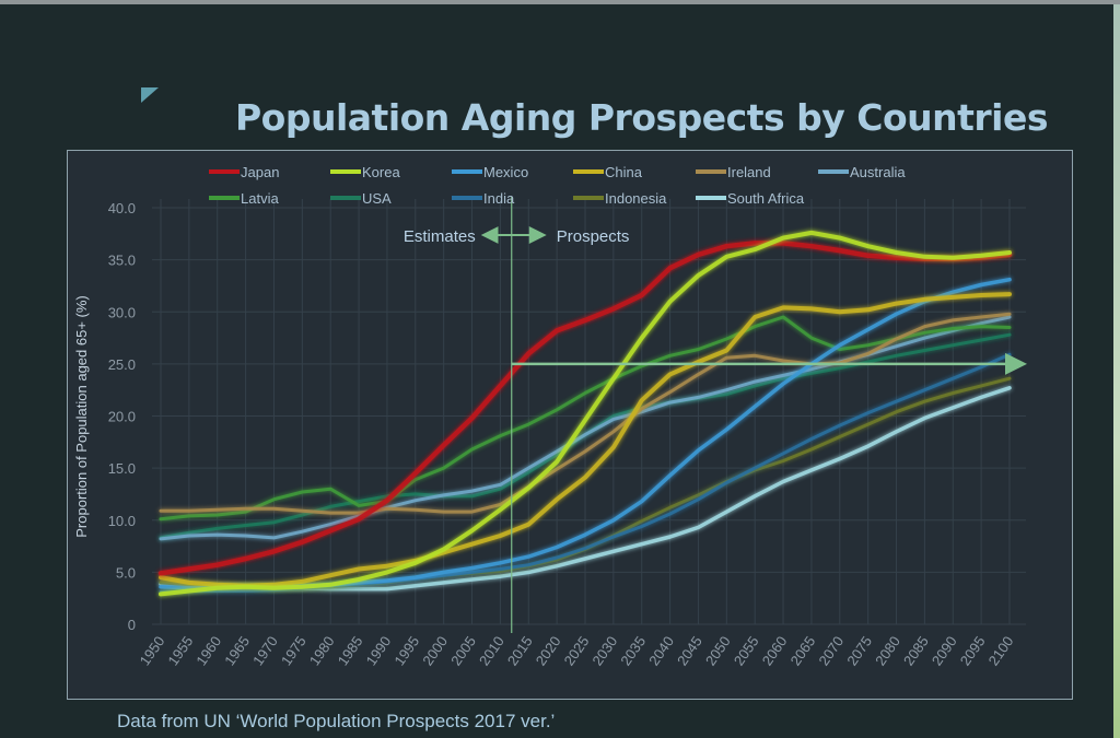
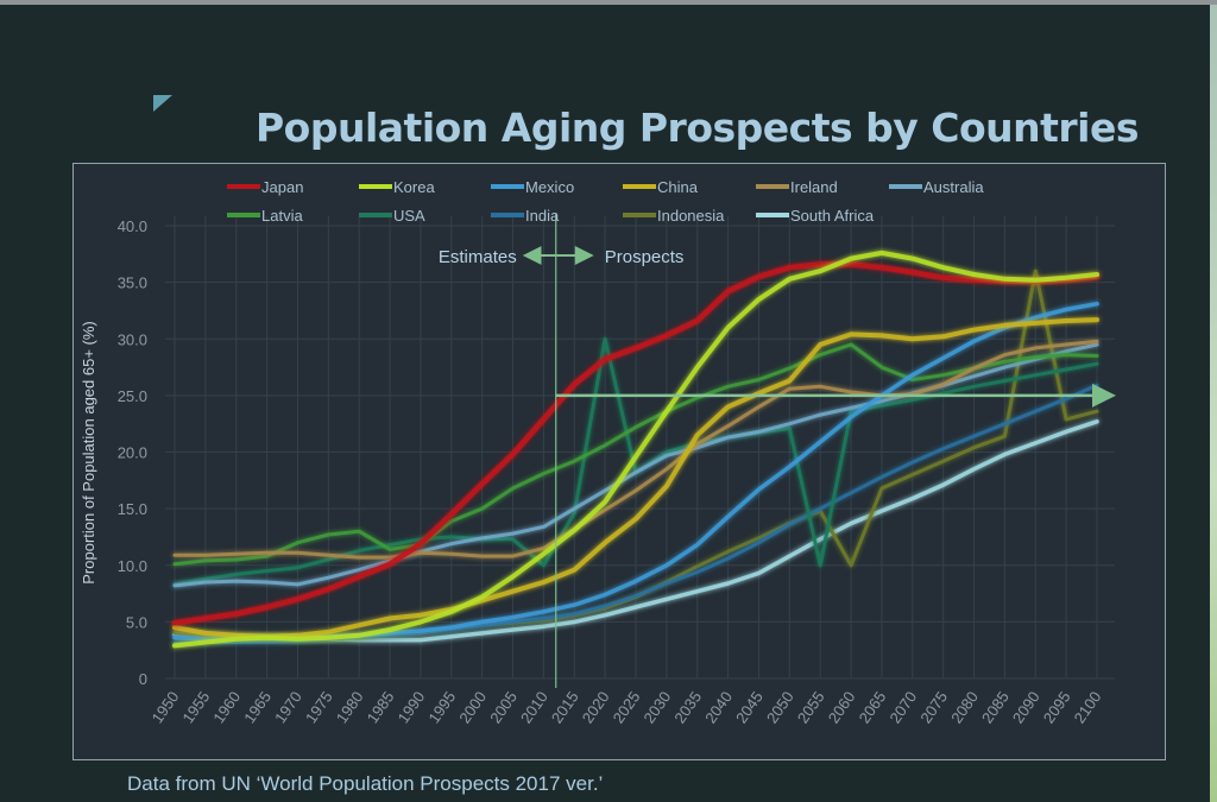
USA/2010: 13 -> 10
USA/2020: 16 -> 30
USA/2055: 23 -> 10
Indonesia/2060: 16 -> 10
Indonesia/2090: 22 -> 36
